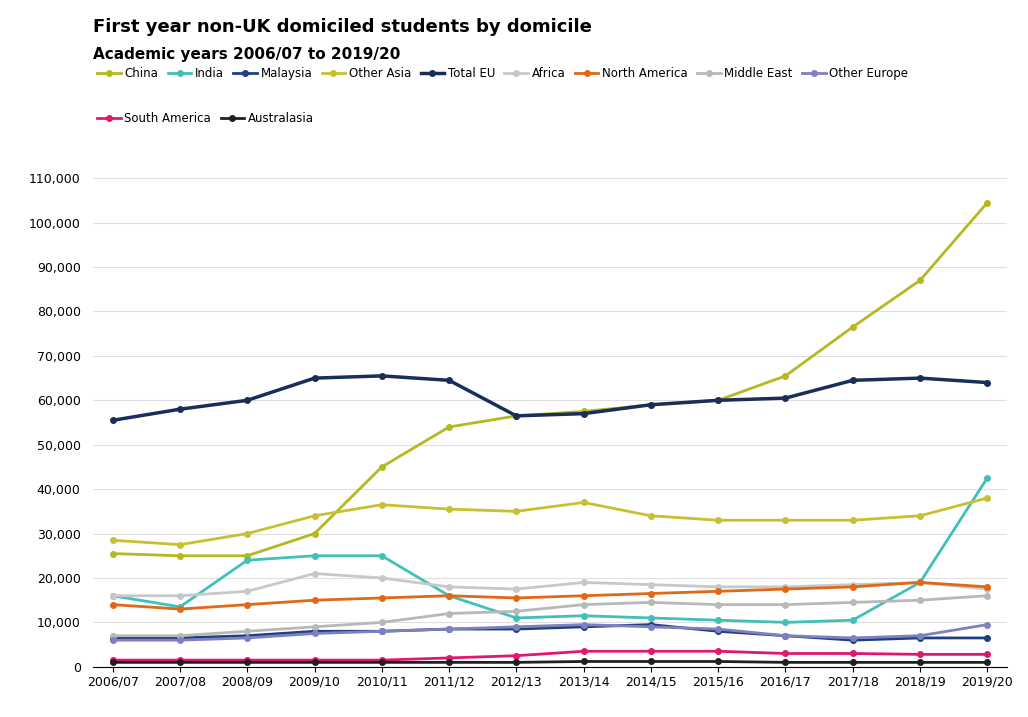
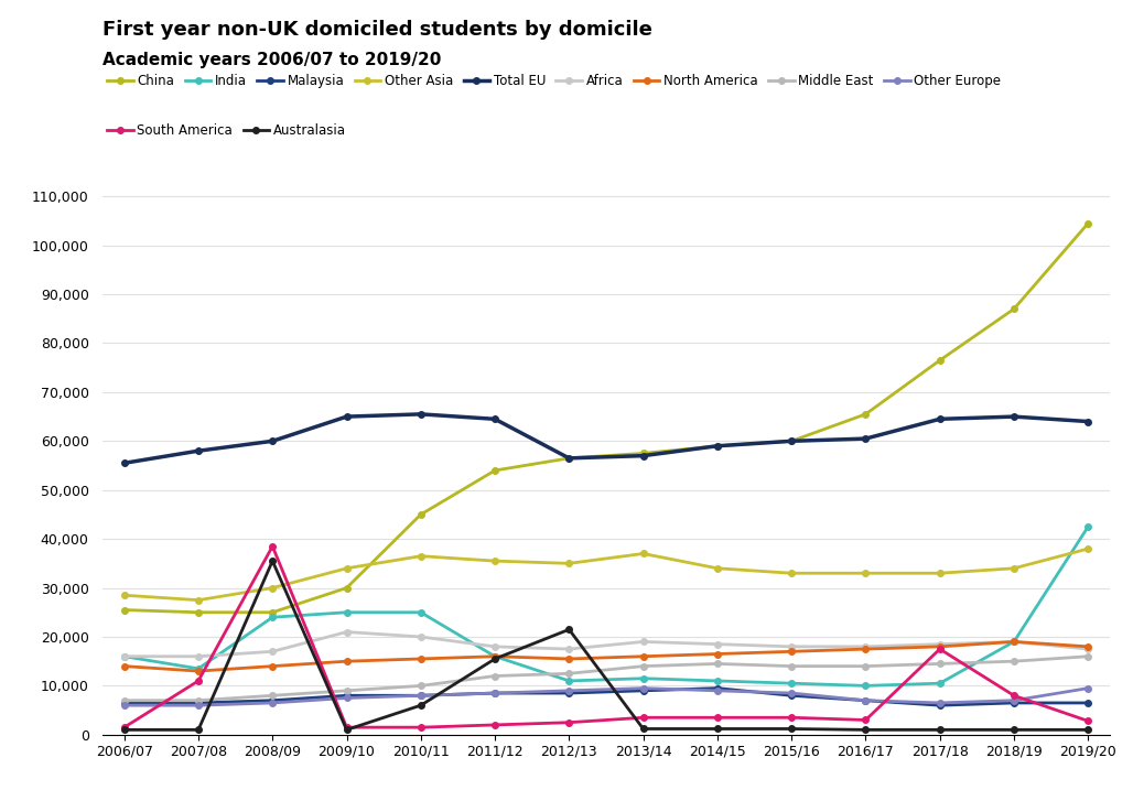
South America/2007/08: 1,500 -> 11,000
South America/2008/09: 1,500 -> 38,500
Australasia/2008/09: 1,000 -> 35,500
Australasia/2010/11: 1,000 -> 6,000
Australasia/2011/12: 1,000 -> 15,500
Australasia/2012/13: 1,000 -> 21,500
South America/2017/18: 3,000 -> 17,500
South America/2018/19: 2,800 -> 8,000
